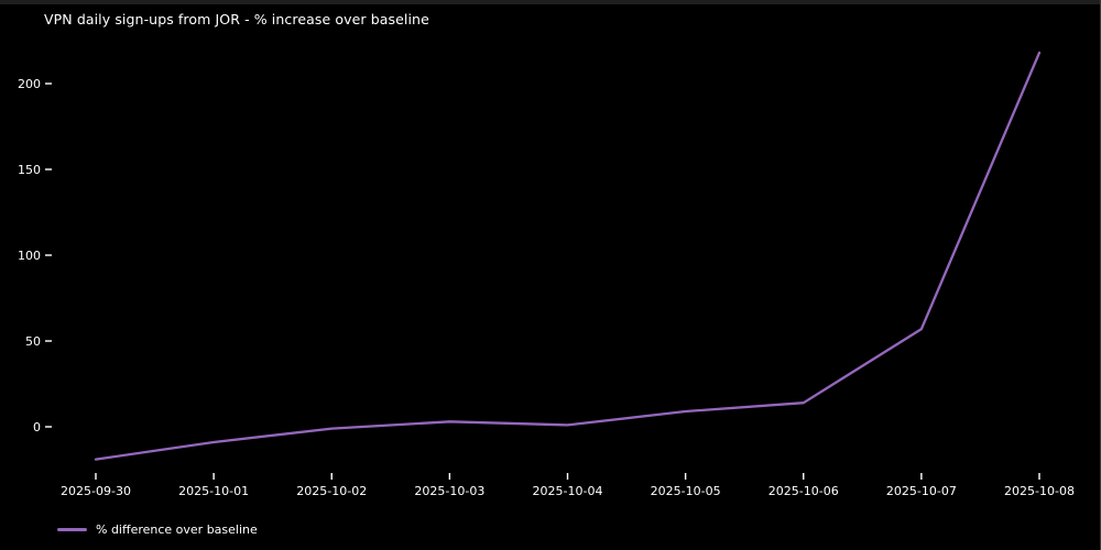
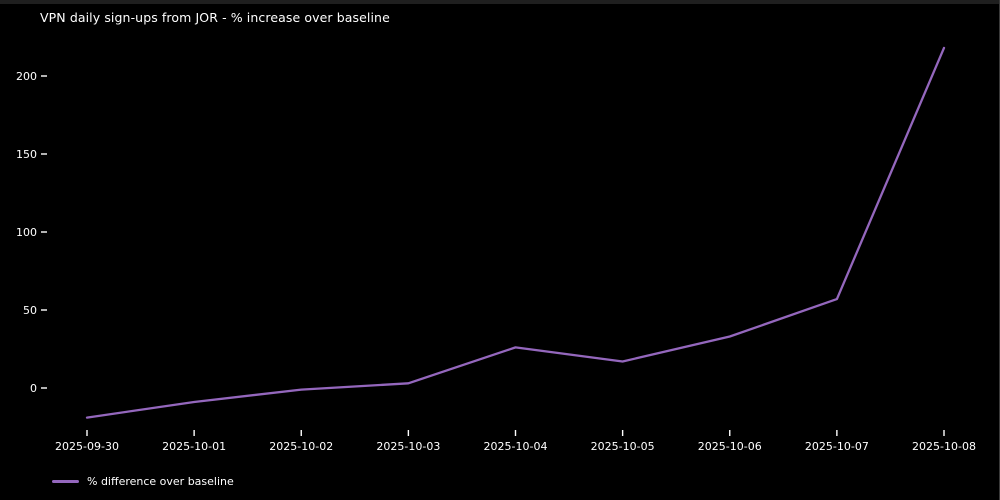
2025-10-04: 1 -> 26
2025-10-05: 9 -> 17
2025-10-06: 14 -> 33
